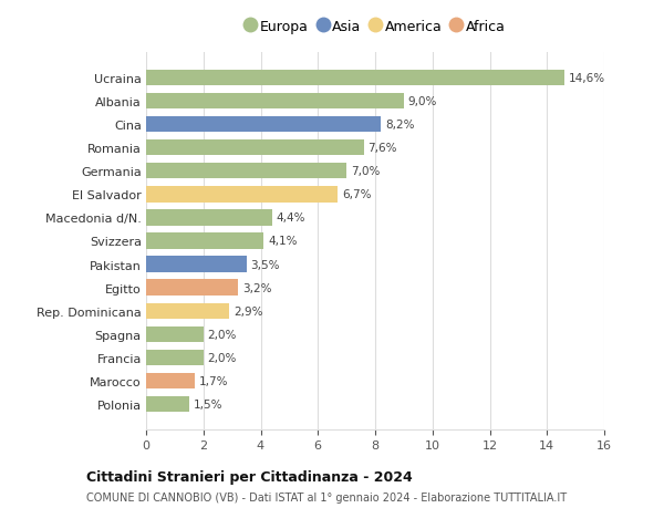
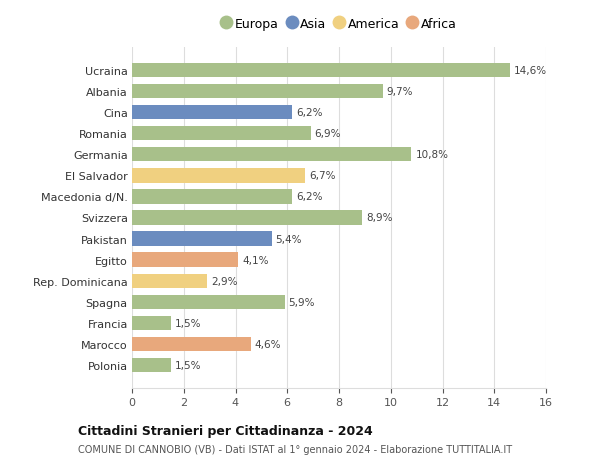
Albania: 9,0% -> 9,7%
Cina: 8,2% -> 6,2%
Romania: 7,6% -> 6,9%
Germania: 7,0% -> 10,8%
Macedonia d/N.: 4,4% -> 6,2%
Svizzera: 4,1% -> 8,9%
Pakistan: 3,5% -> 5,4%
Egitto: 3,2% -> 4,1%
Spagna: 2,0% -> 5,9%
Francia: 2,0% -> 1,5%
Marocco: 1,7% -> 4,6%
